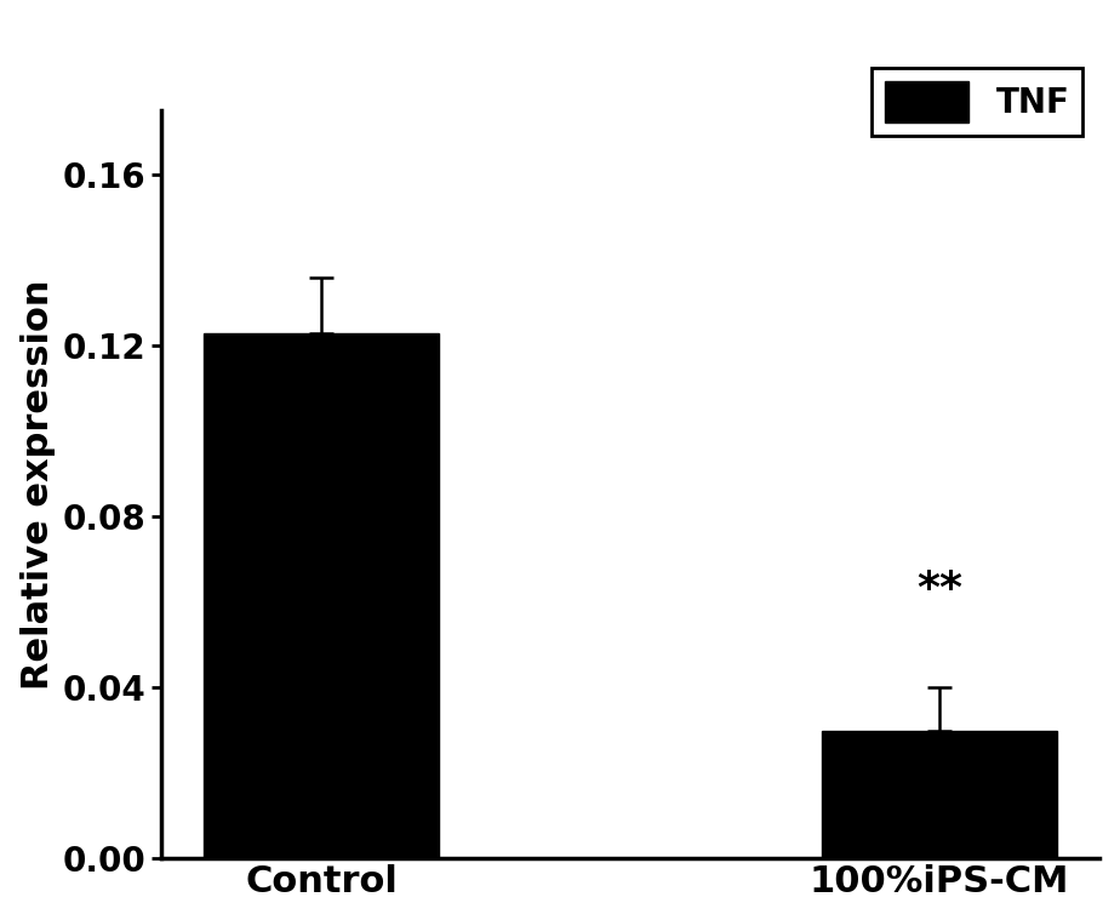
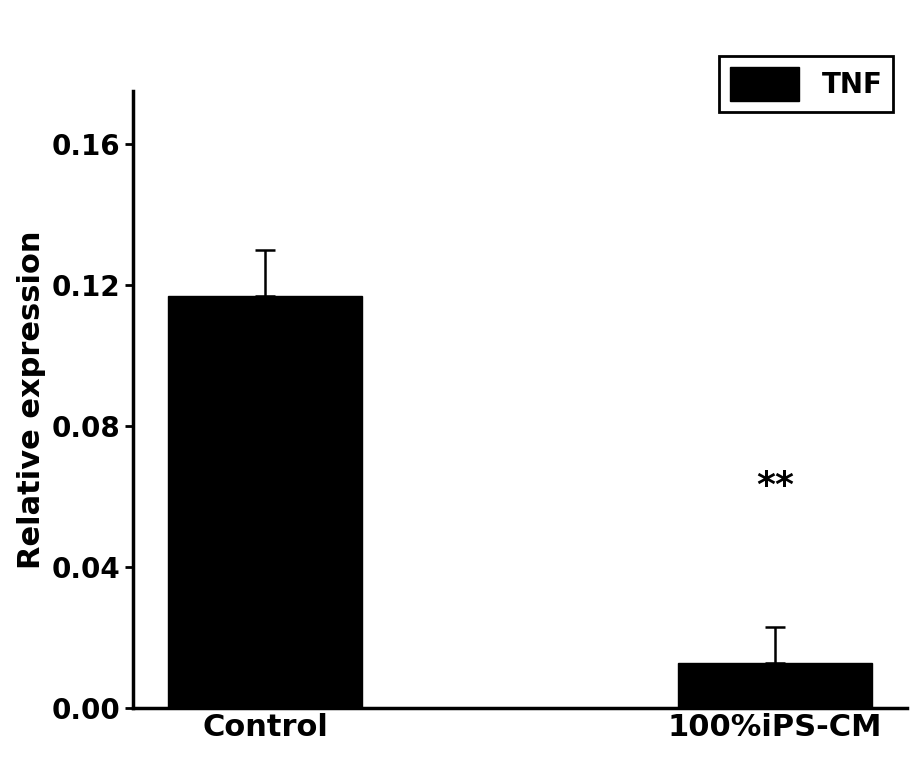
Control: 0.123 -> 0.117
100%iPS-CM: 0.030 -> 0.013
